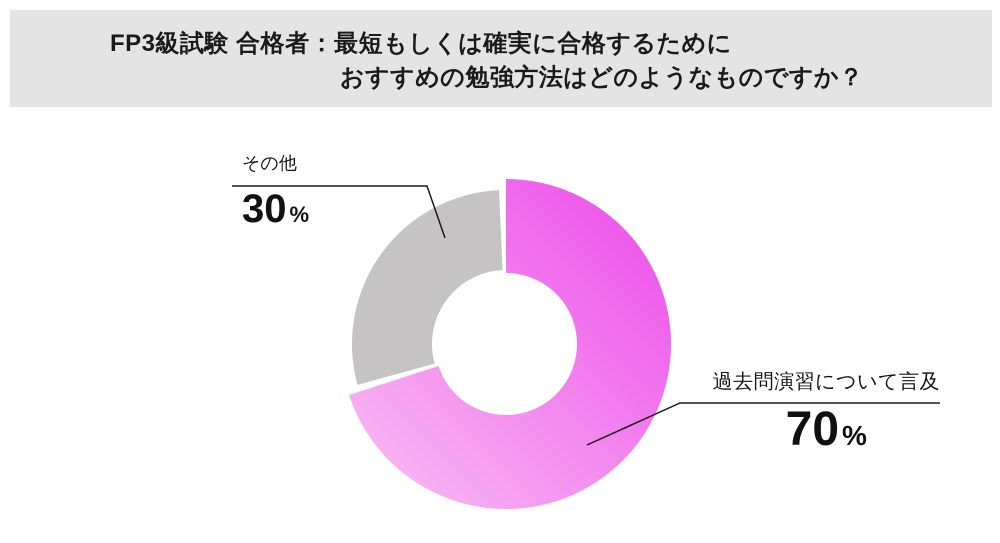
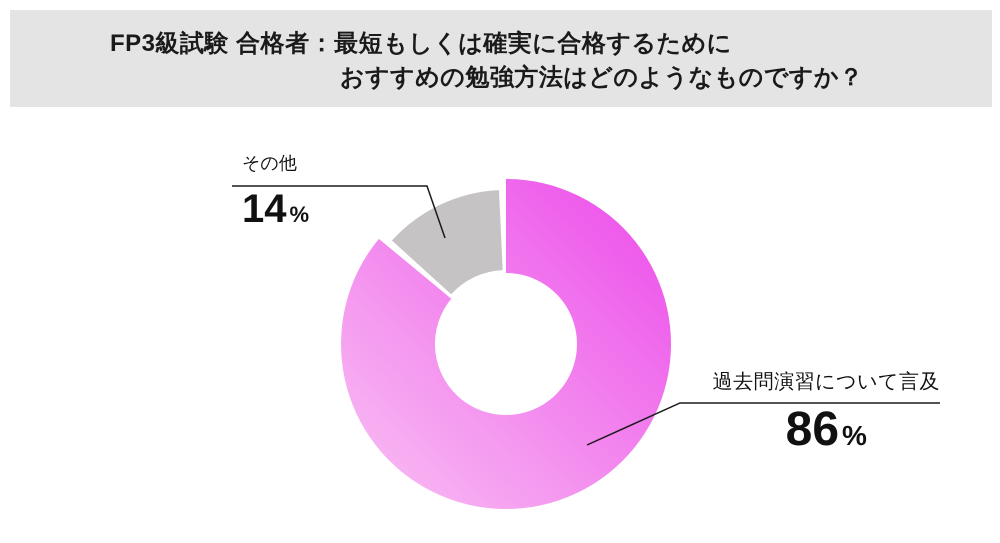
過去問演習について言及: 70 -> 86
その他: 30 -> 14
